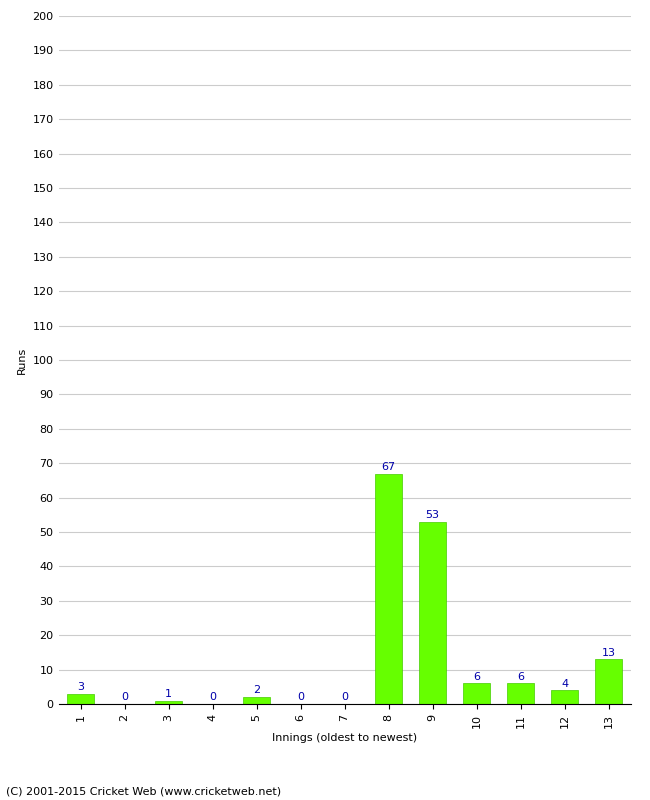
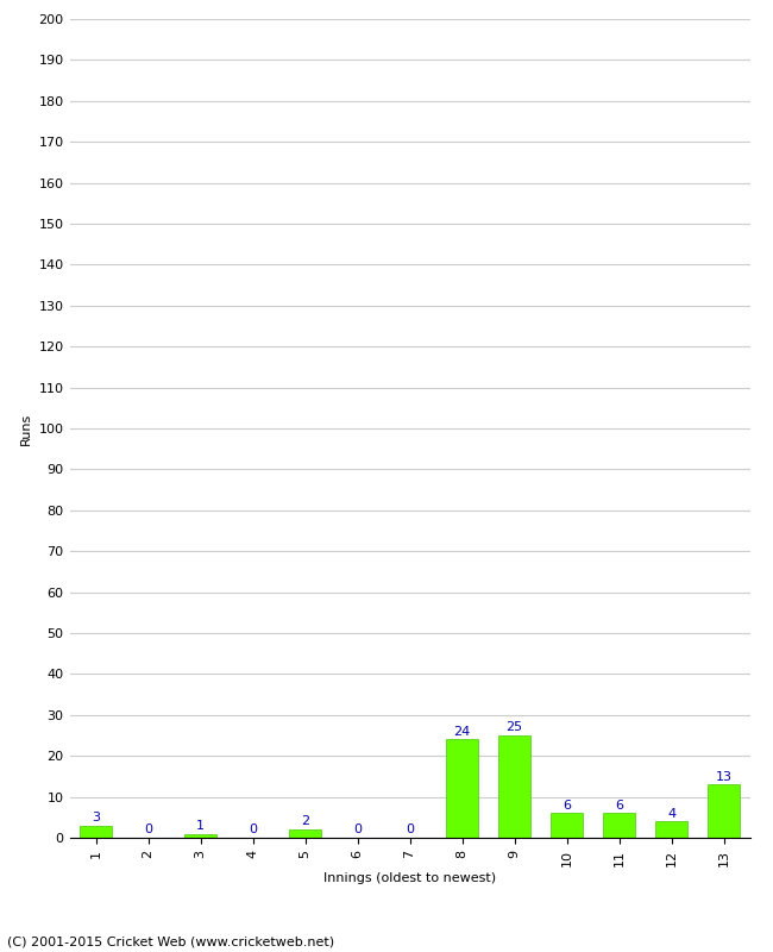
8: 67 -> 24
9: 53 -> 25
